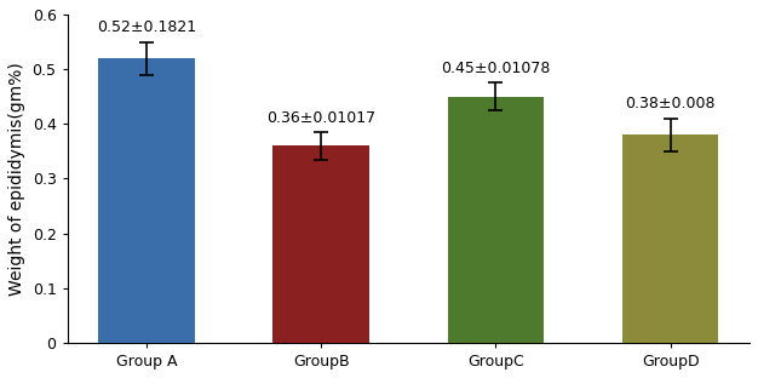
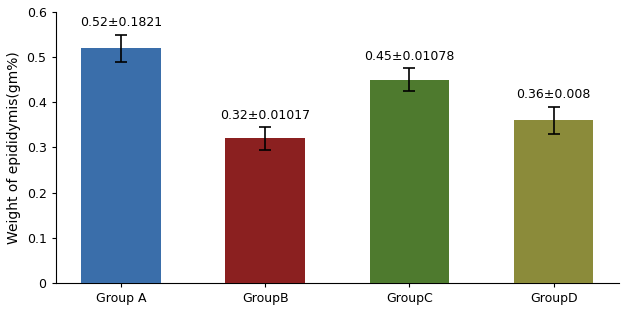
GroupB: 0.36 -> 0.32
GroupD: 0.38 -> 0.36
